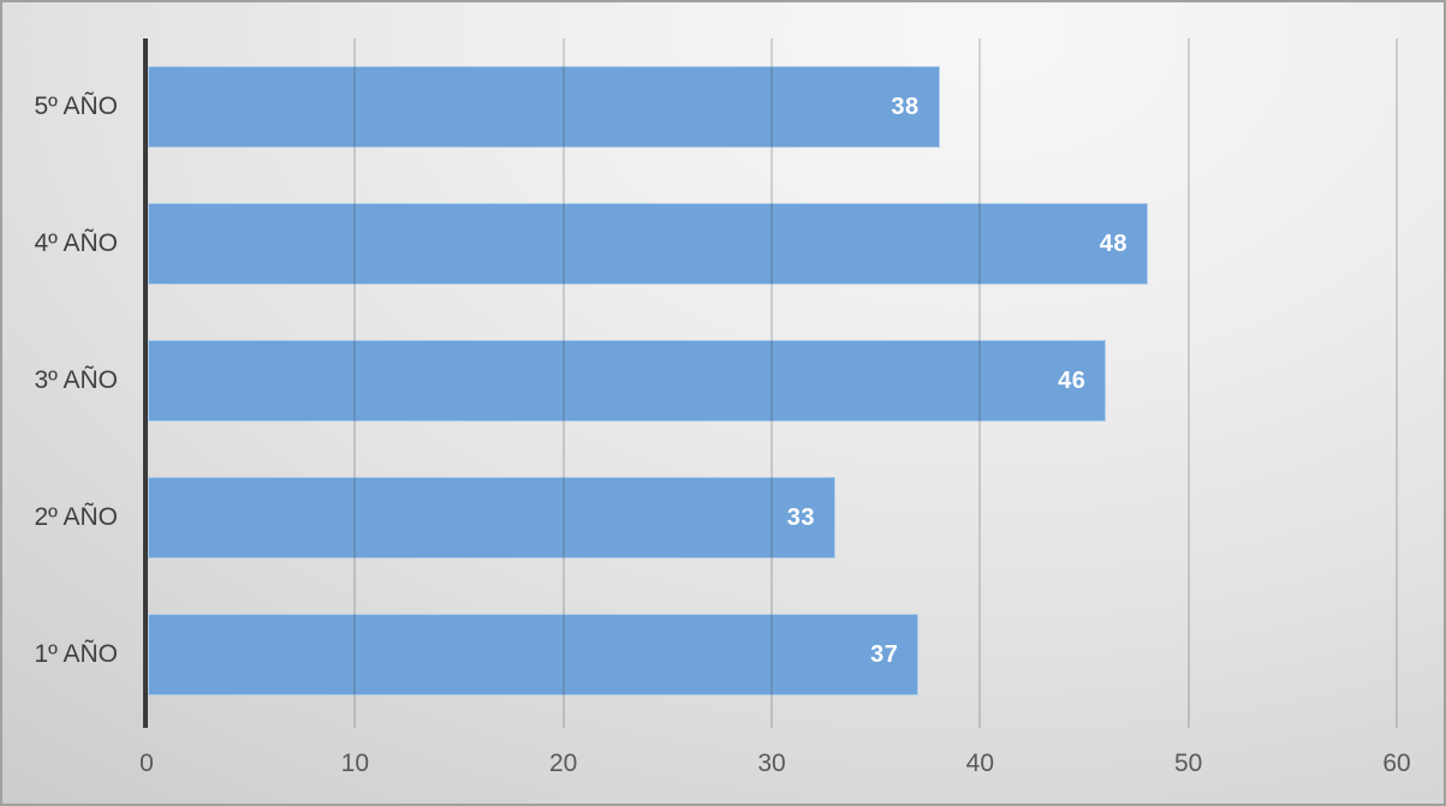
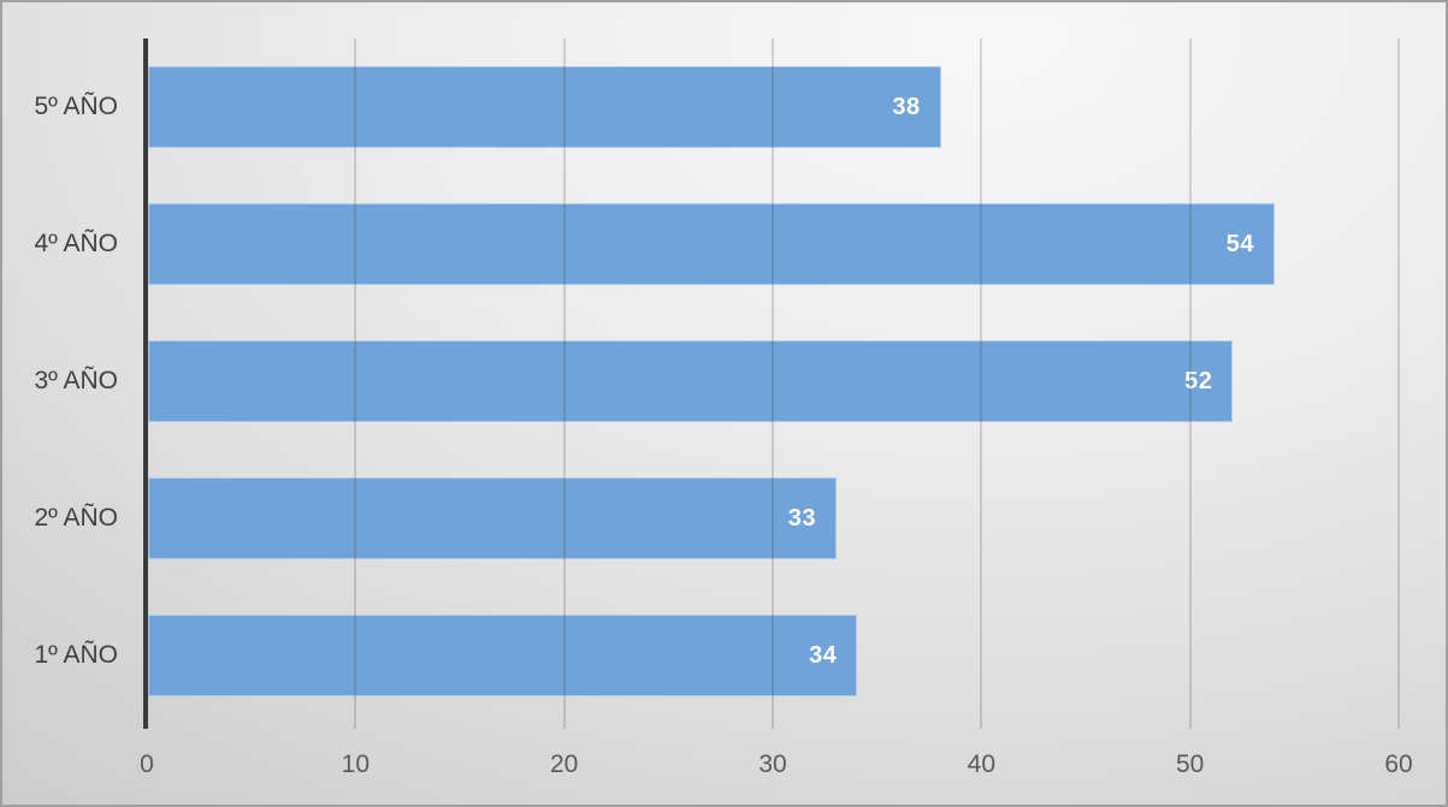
4º AÑO: 48 -> 54
3º AÑO: 46 -> 52
1º AÑO: 37 -> 34
